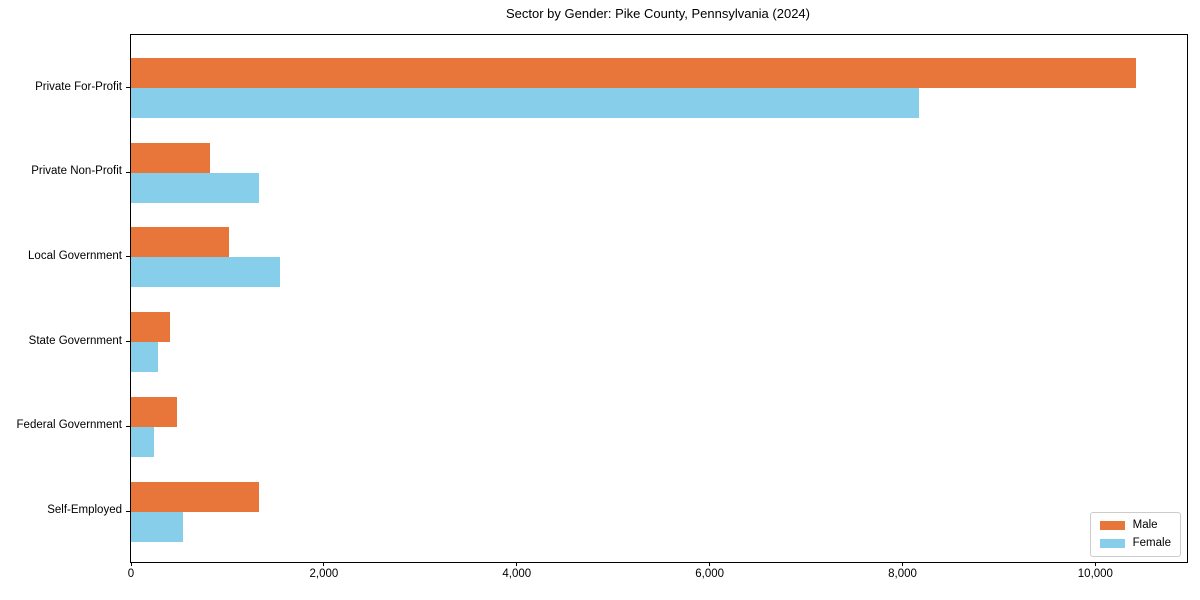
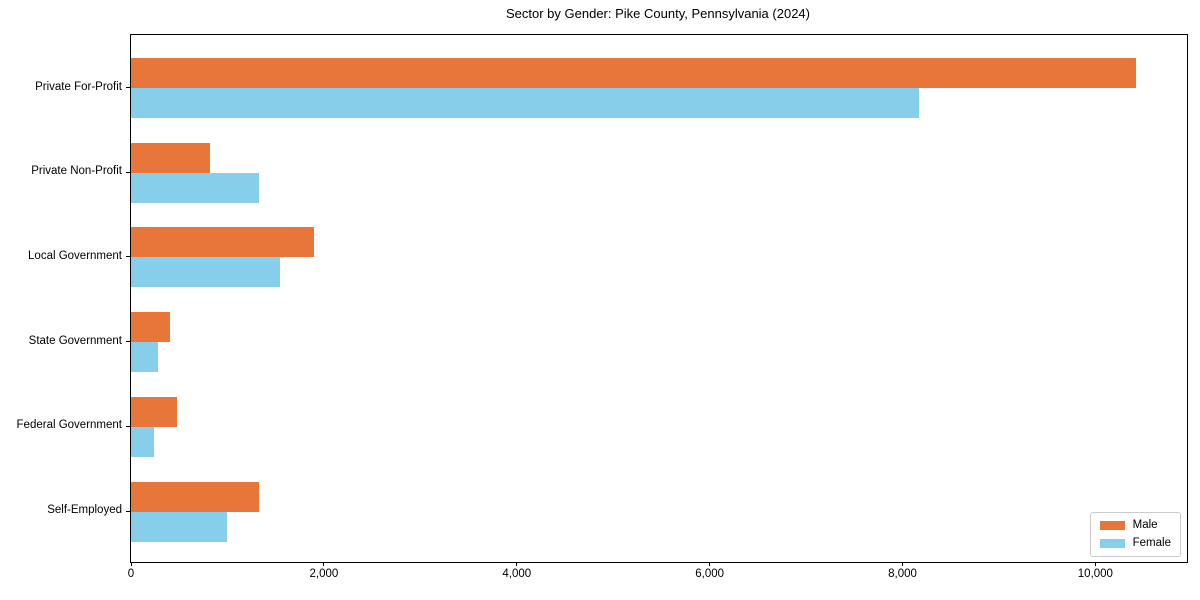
Male/Local Government: 1000 -> 1900
Female/Self-Employed: 500 -> 1000
